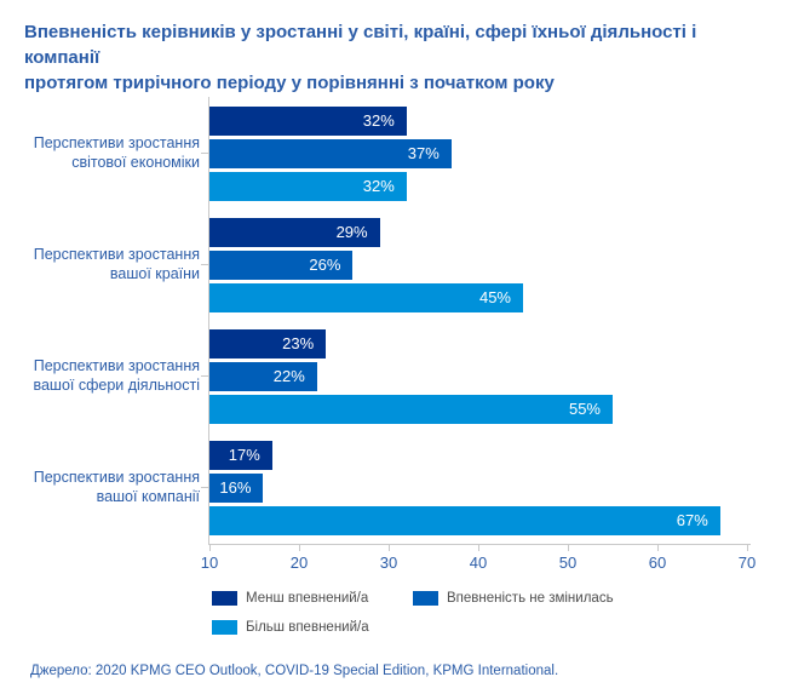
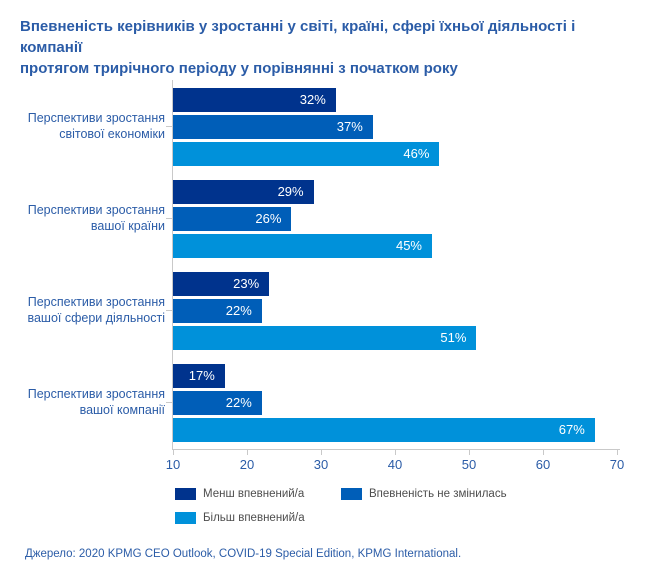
Більш впевнений/а/Перспективи зростання світової економіки: 32% -> 46%
Більш впевнений/а/Перспективи зростання вашої сфери діяльності: 55% -> 51%
Впевненість не змінилась/Перспективи зростання вашої компанії: 16% -> 22%
